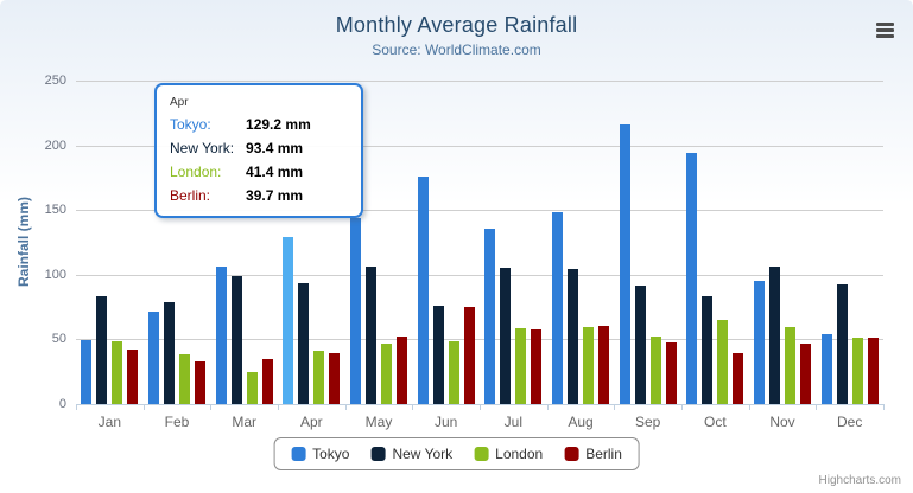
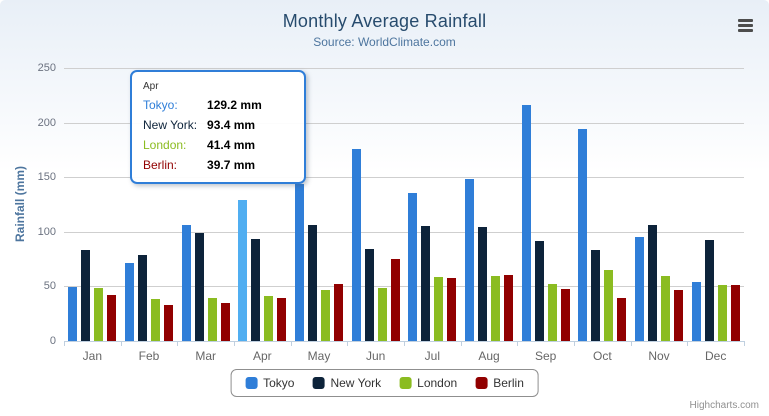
London/Mar: 25 -> 39
New York/Jun: 76 -> 84
